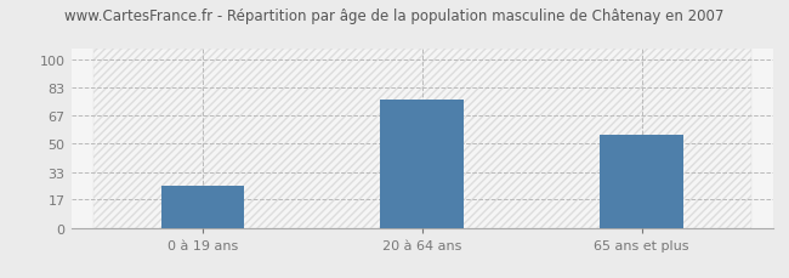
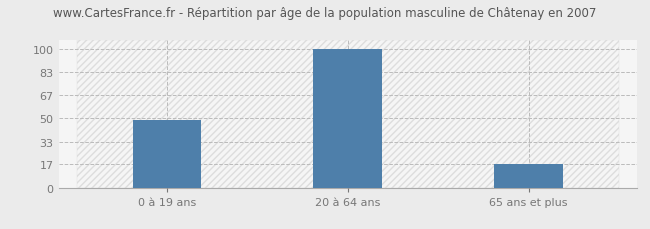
0 à 19 ans: 25 -> 49
20 à 64 ans: 76 -> 100
65 ans et plus: 55 -> 17
